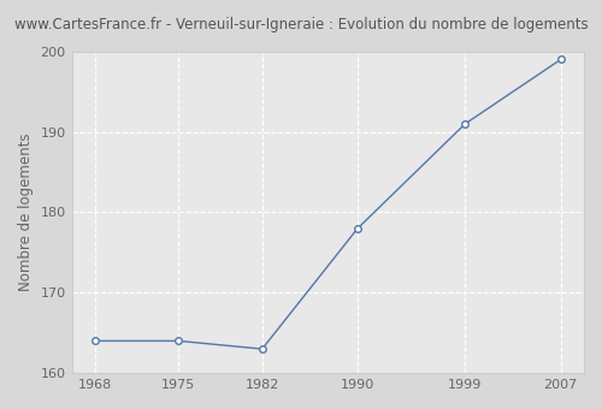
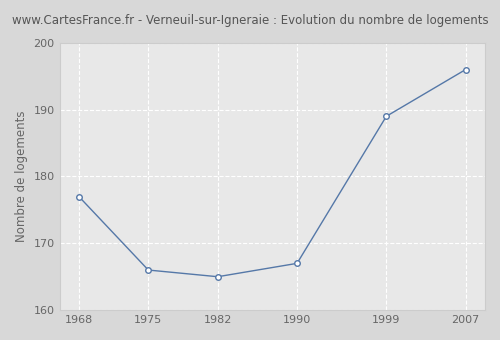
1968: 164 -> 177
1975: 164 -> 166
1982: 163 -> 165
1990: 178 -> 167
1999: 191 -> 189
2007: 199 -> 196
